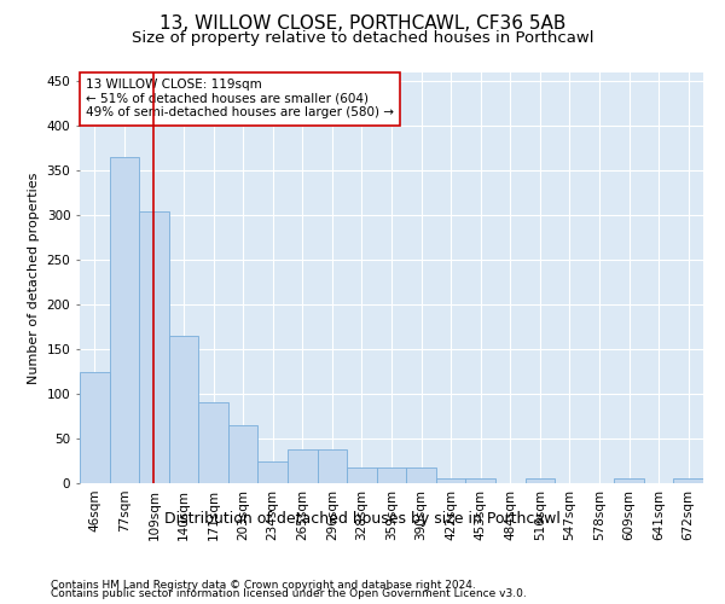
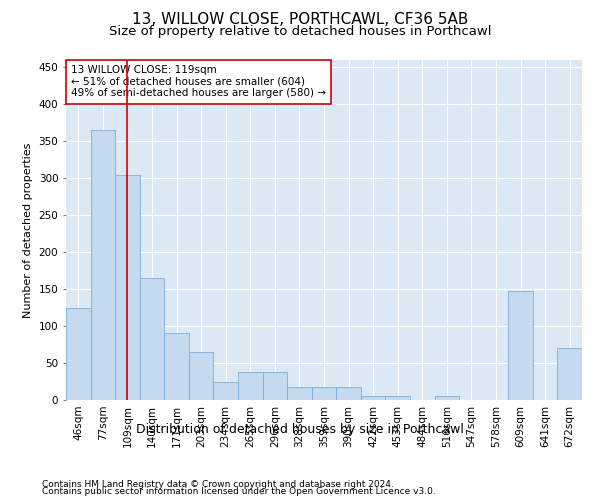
609sqm: 5 -> 148
672sqm: 5 -> 70
